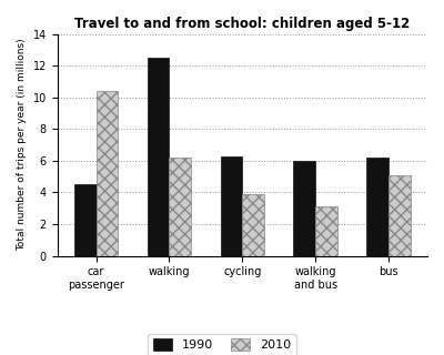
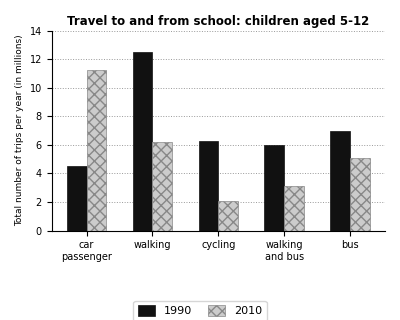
2010/car passenger: 10.4 -> 11.2
2010/cycling: 3.9 -> 2.1
1990/bus: 6.2 -> 7.0
